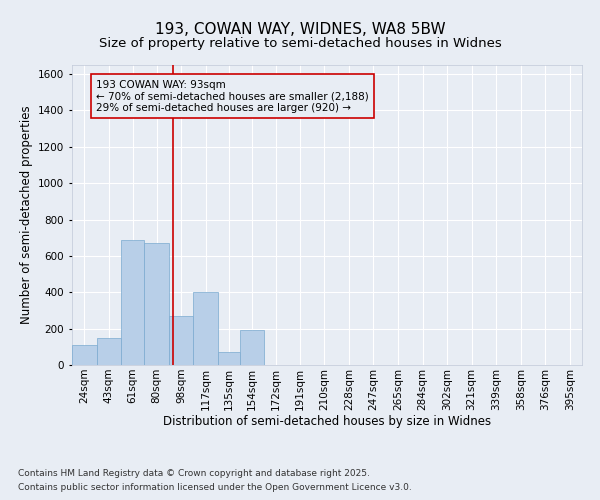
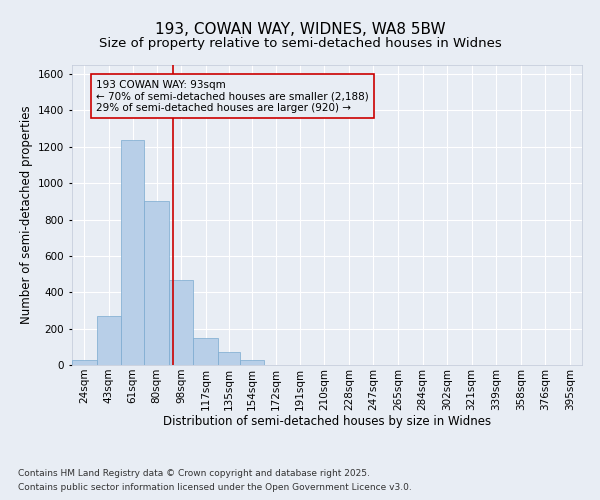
24sqm: 110 -> 30
43sqm: 150 -> 270
61sqm: 690 -> 1240
80sqm: 670 -> 900
98sqm: 270 -> 470
117sqm: 400 -> 150
154sqm: 190 -> 20
